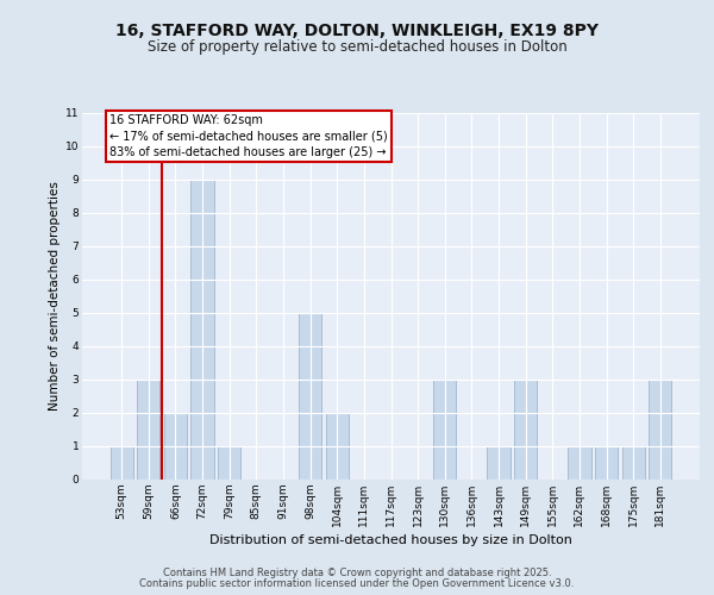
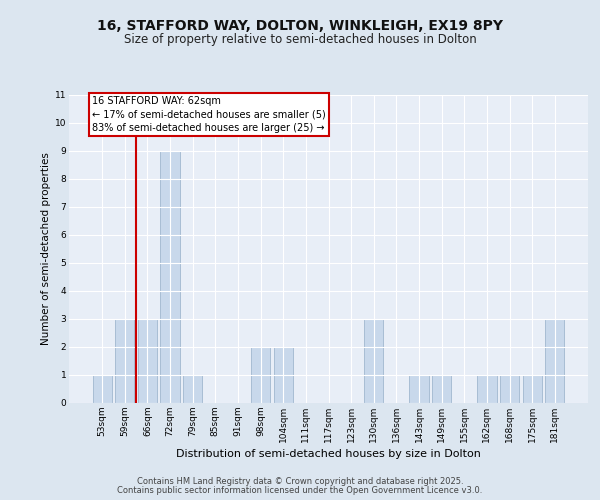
66sqm: 2 -> 3
98sqm: 5 -> 2
149sqm: 3 -> 1
